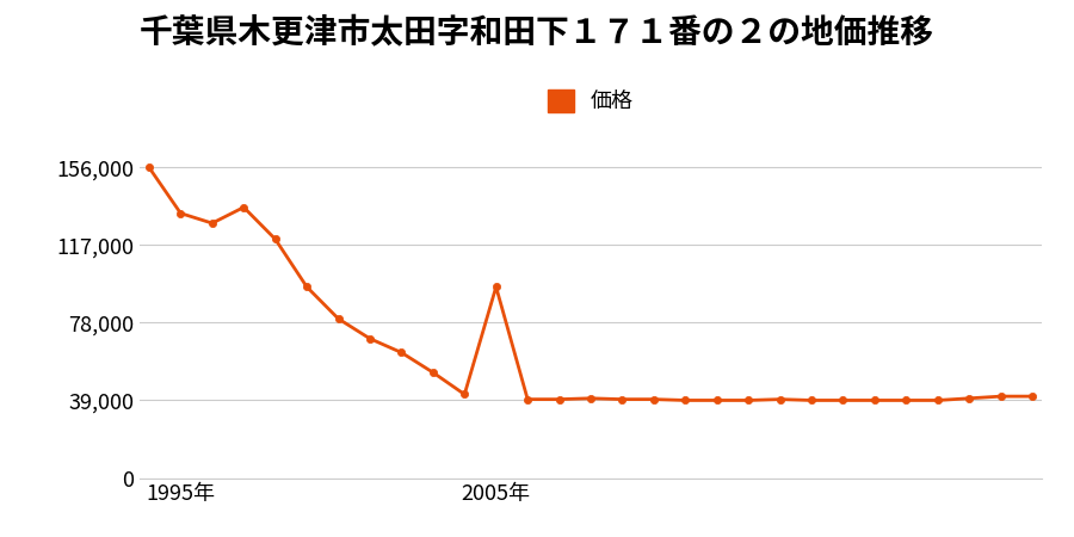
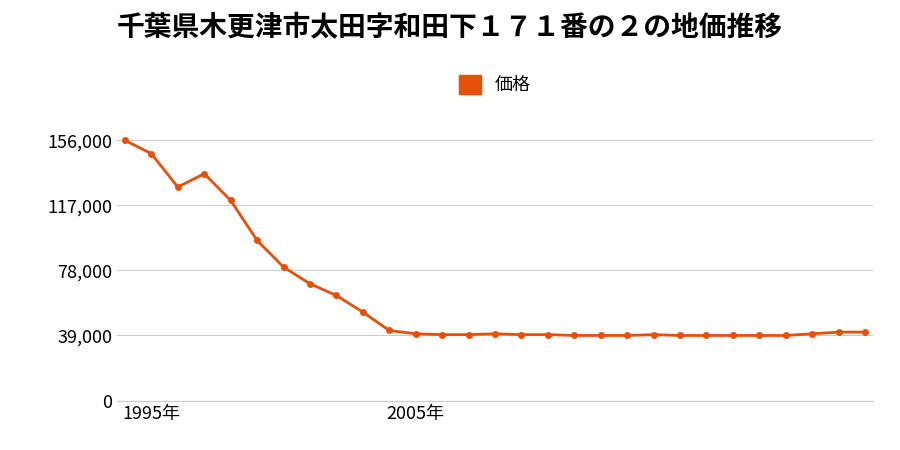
1995年: 133,000 -> 148,000
2005年: 96,000 -> 40,000
